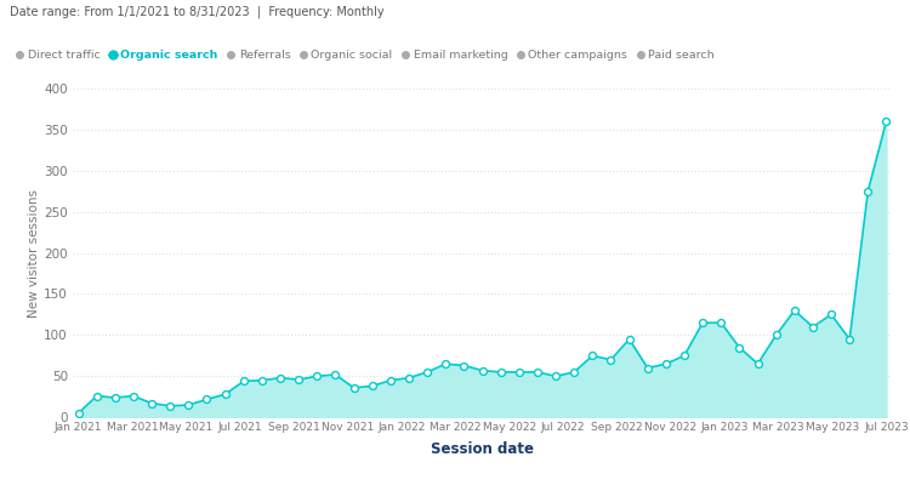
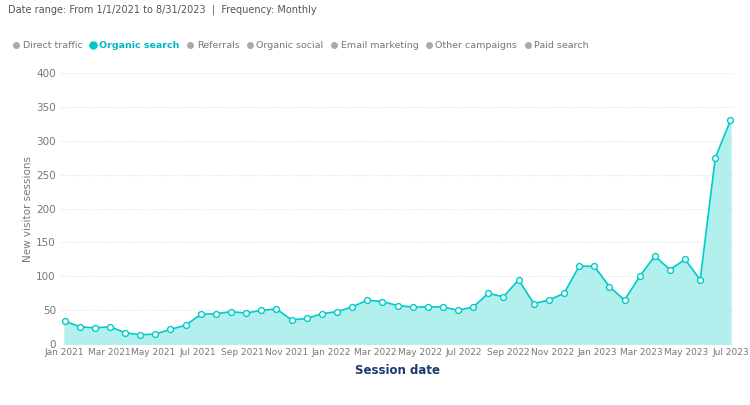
Jan 2021: 5 -> 34
Jul 2023: 360 -> 330
